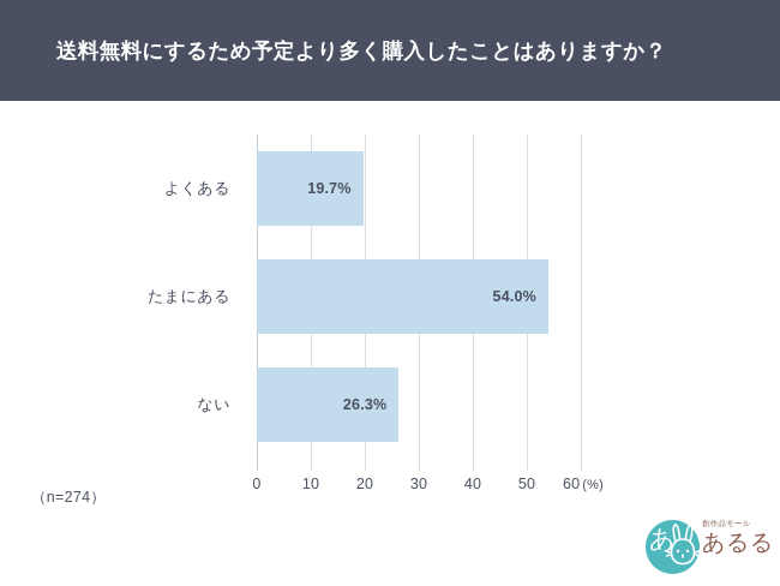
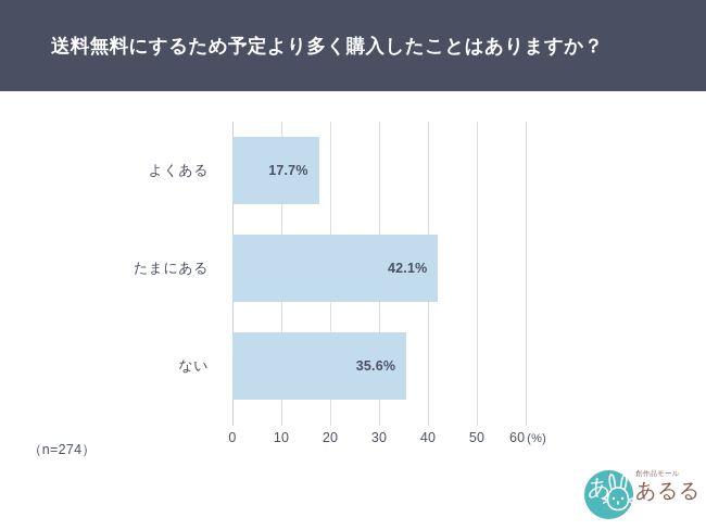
よくある: 19.7% -> 17.7%
たまにある: 54.0% -> 42.1%
ない: 26.3% -> 35.6%
